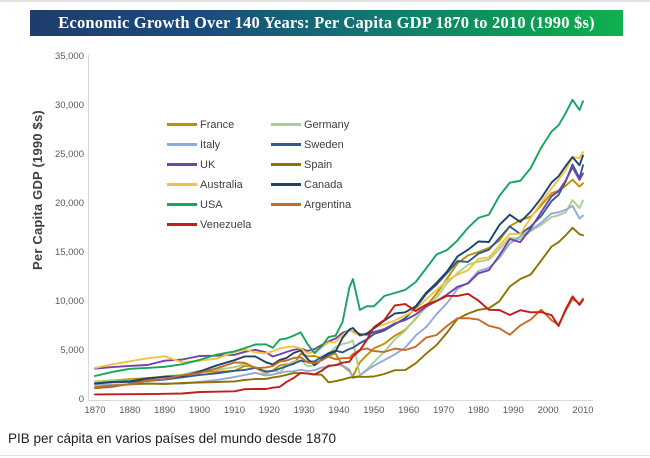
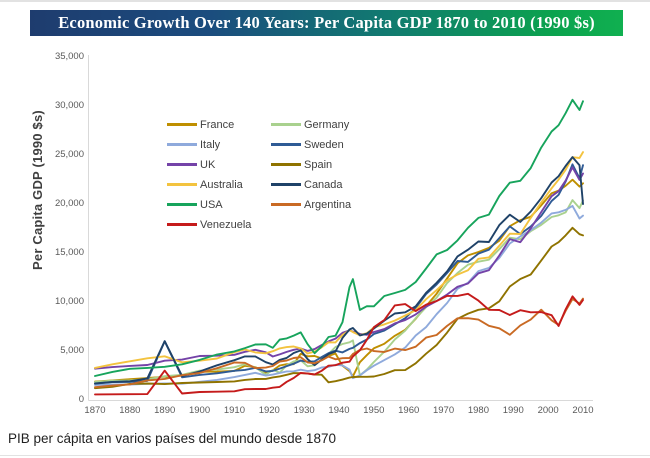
Sweden/1890: 2000 -> 6000
Canada/1890: 2000 -> 6000
Venezuela/1890: 1000 -> 3000
Canada/2010: 25000 -> 20000
